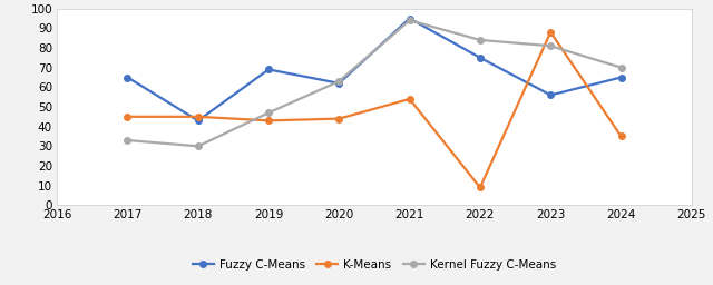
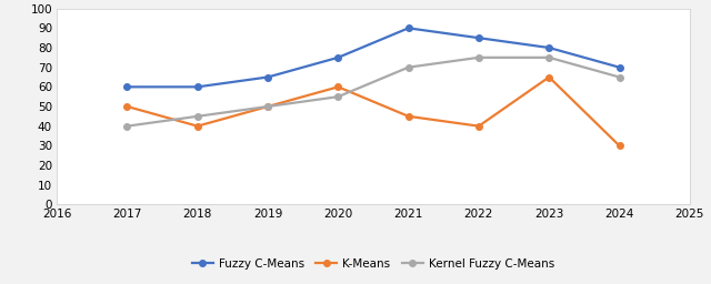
Fuzzy C-Means/2017: 65 -> 60
K-Means/2017: 45 -> 50
Kernel Fuzzy C-Means/2017: 33 -> 40
Fuzzy C-Means/2018: 43 -> 60
K-Means/2018: 45 -> 40
Kernel Fuzzy C-Means/2018: 30 -> 45
Fuzzy C-Means/2019: 69 -> 65
K-Means/2019: 43 -> 50
Kernel Fuzzy C-Means/2019: 47 -> 50
Fuzzy C-Means/2020: 62 -> 75
K-Means/2020: 44 -> 60
Kernel Fuzzy C-Means/2020: 63 -> 55
Fuzzy C-Means/2021: 95 -> 90
K-Means/2021: 54 -> 45
Kernel Fuzzy C-Means/2021: 94 -> 70
Fuzzy C-Means/2022: 75 -> 85
K-Means/2022: 9 -> 40
Kernel Fuzzy C-Means/2022: 84 -> 75
Fuzzy C-Means/2023: 56 -> 80
K-Means/2023: 88 -> 65
Kernel Fuzzy C-Means/2023: 81 -> 75
Fuzzy C-Means/2024: 65 -> 70
K-Means/2024: 35 -> 30
Kernel Fuzzy C-Means/2024: 70 -> 65
